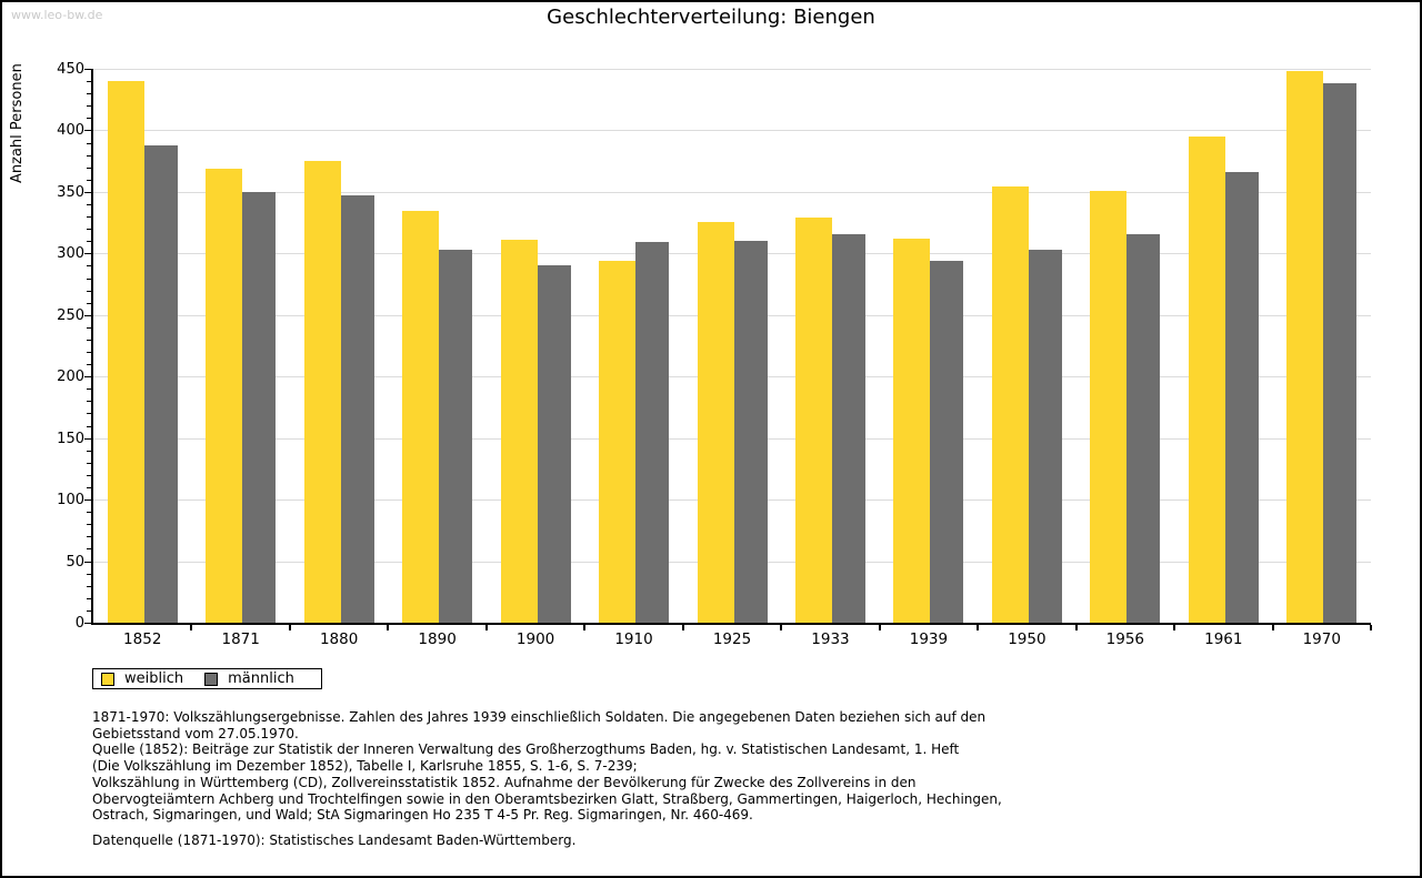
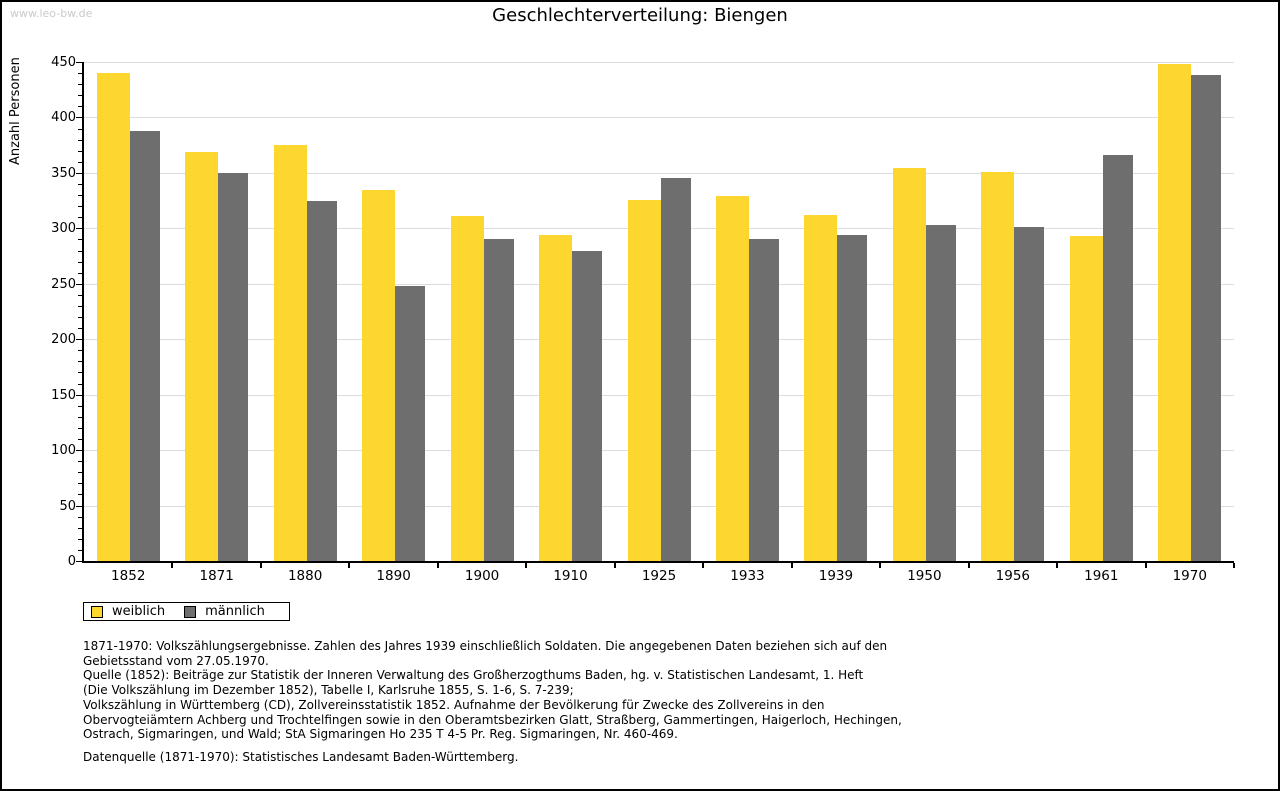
männlich/1880: 347 -> 325
männlich/1890: 303 -> 248
männlich/1910: 309 -> 280
männlich/1925: 310 -> 345
männlich/1933: 316 -> 290
männlich/1956: 316 -> 301
weiblich/1961: 395 -> 293
